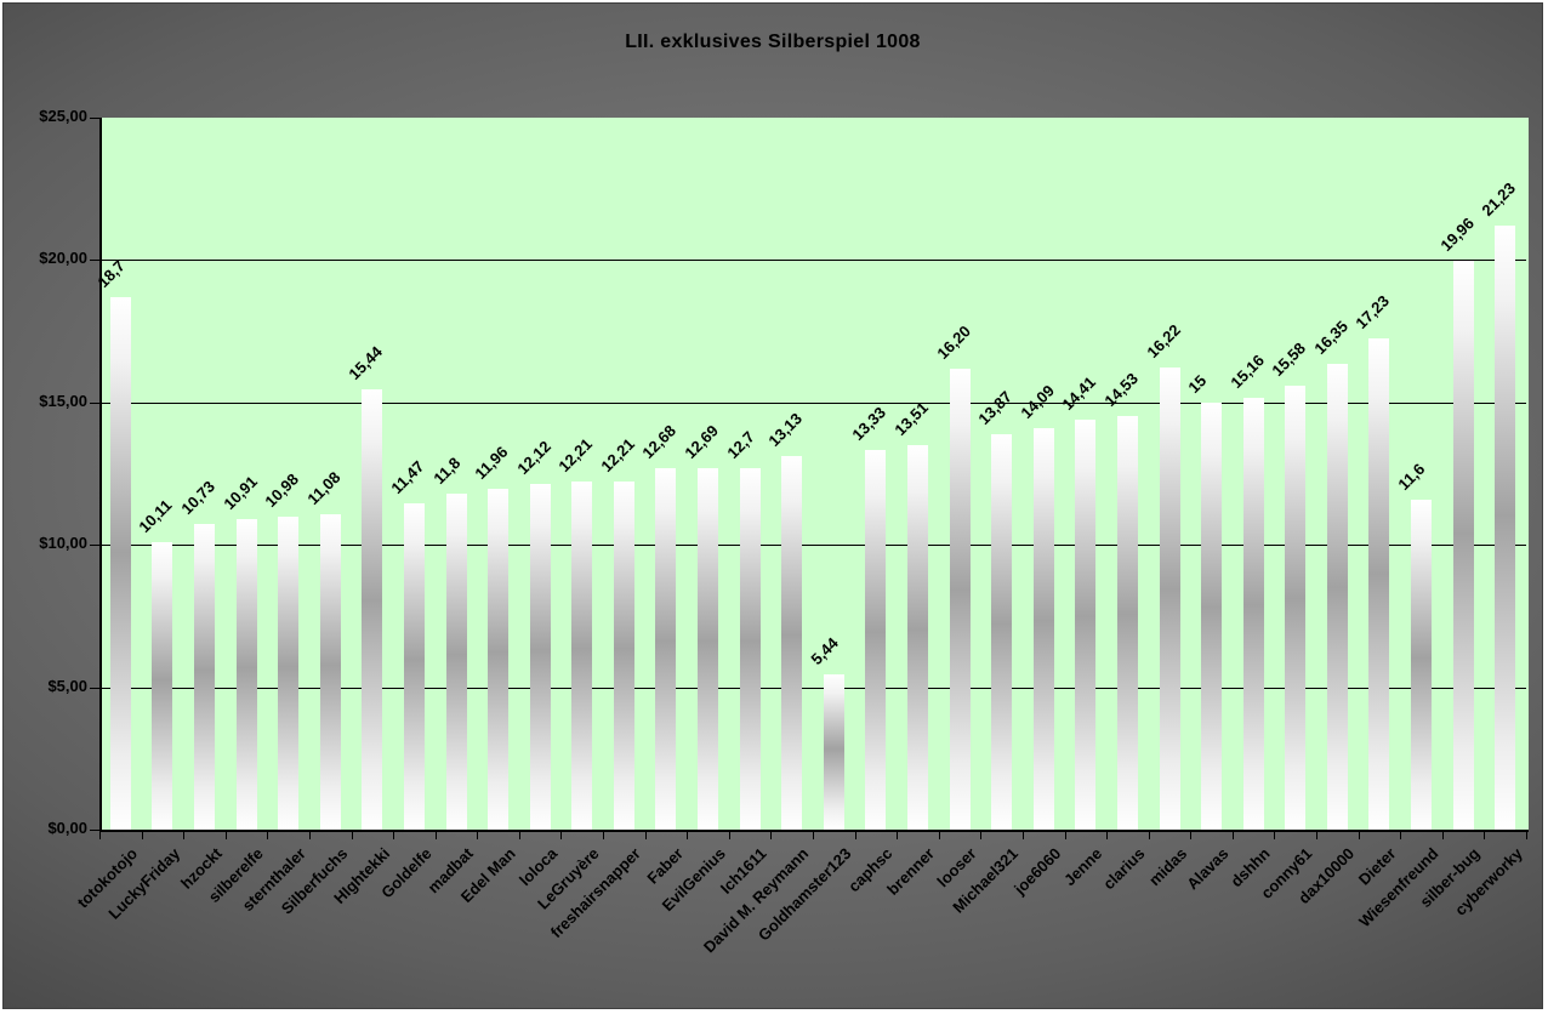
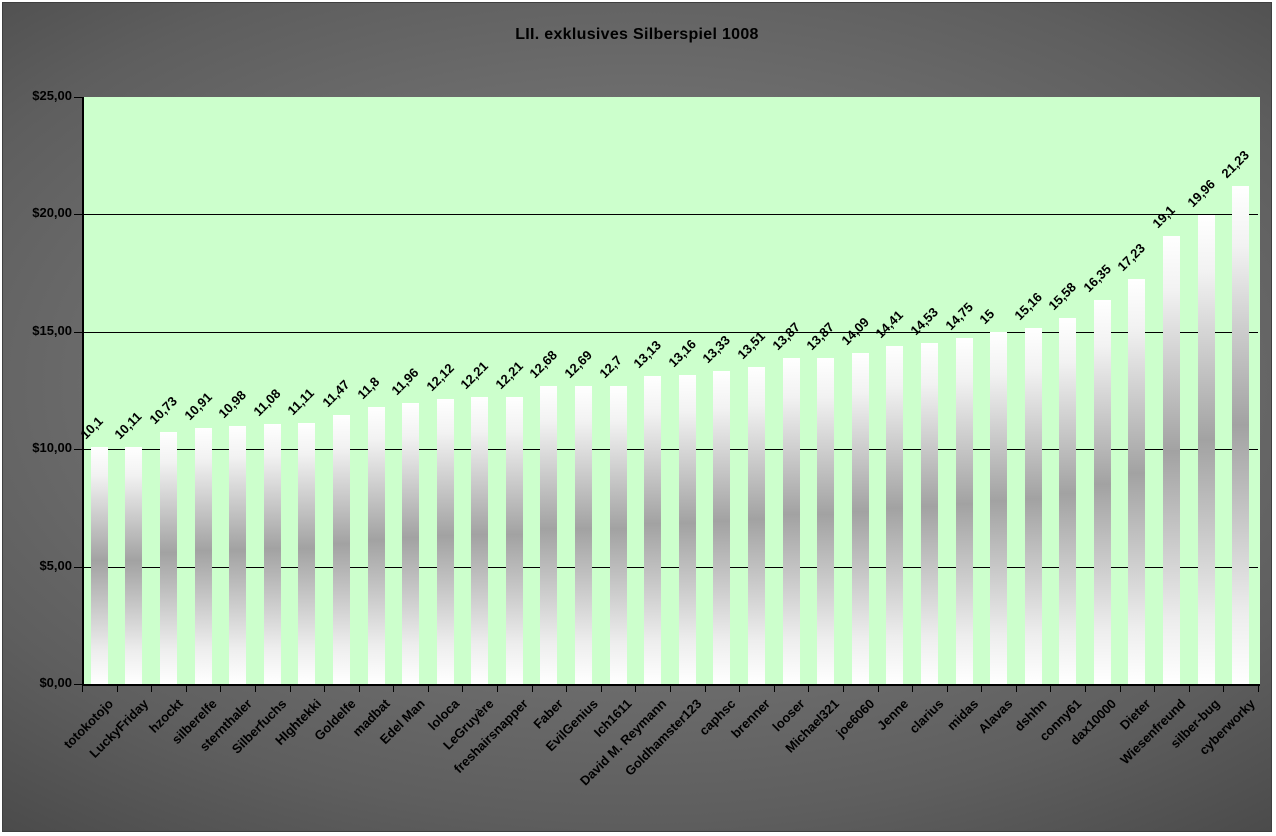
totokotojo: 18,7 -> 10,1
HIghtekki: 15,44 -> 11,11
Goldhamster123: 5,44 -> 13,16
looser: 16,20 -> 13,87
midas: 16,22 -> 14,75
Wiesenfreund: 11,6 -> 19,1
